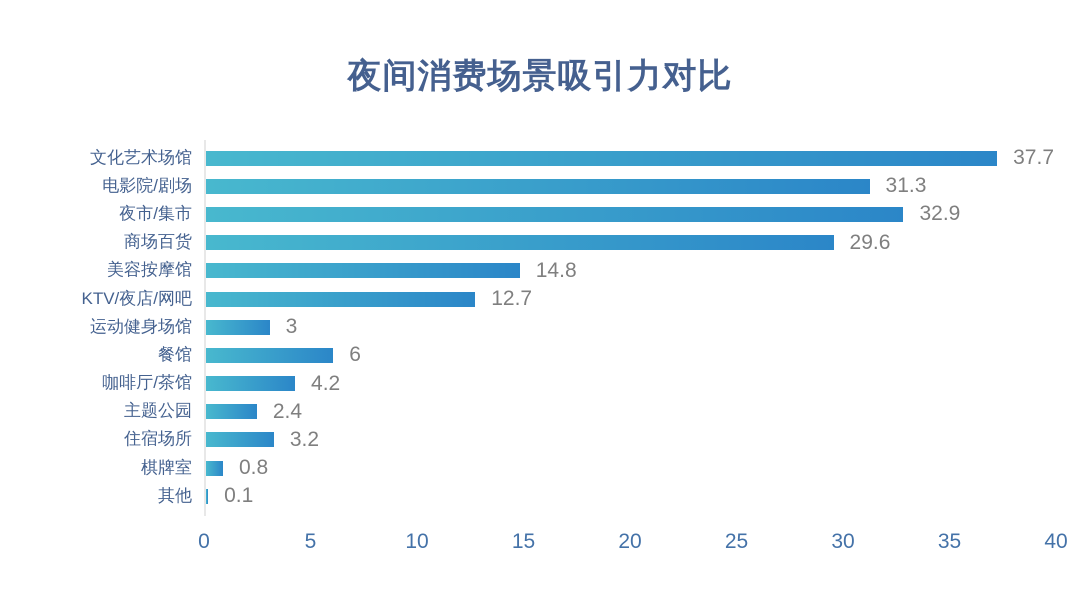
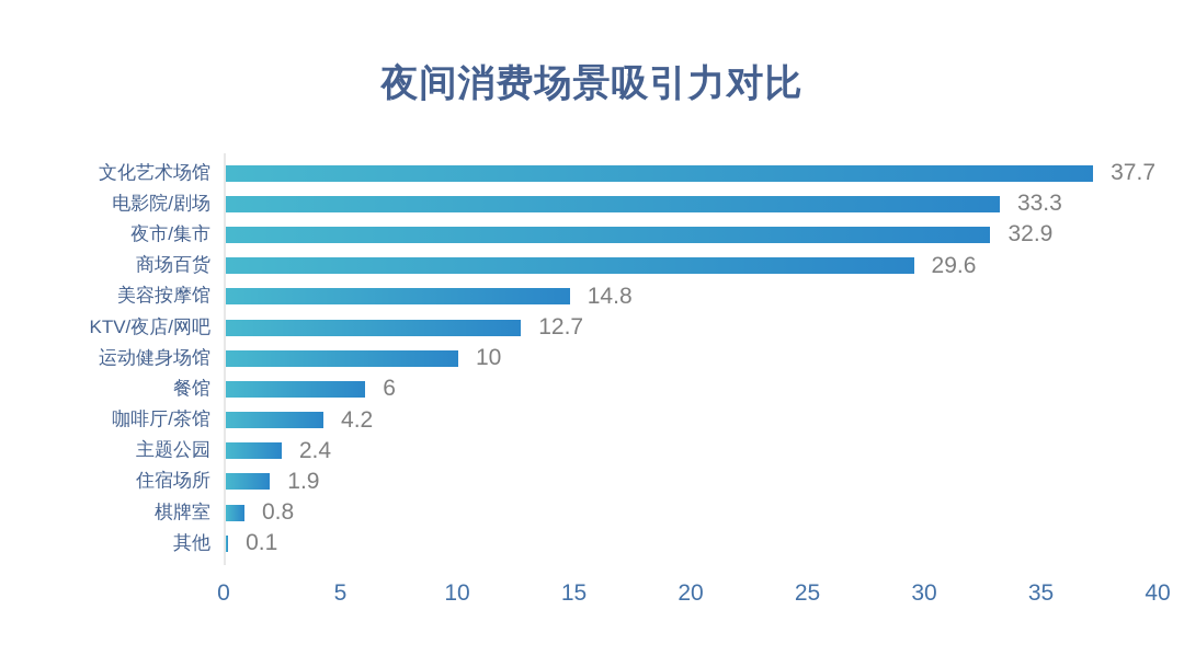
电影院/剧场: 31.3 -> 33.3
运动健身场馆: 3 -> 10
住宿场所: 3.2 -> 1.9
